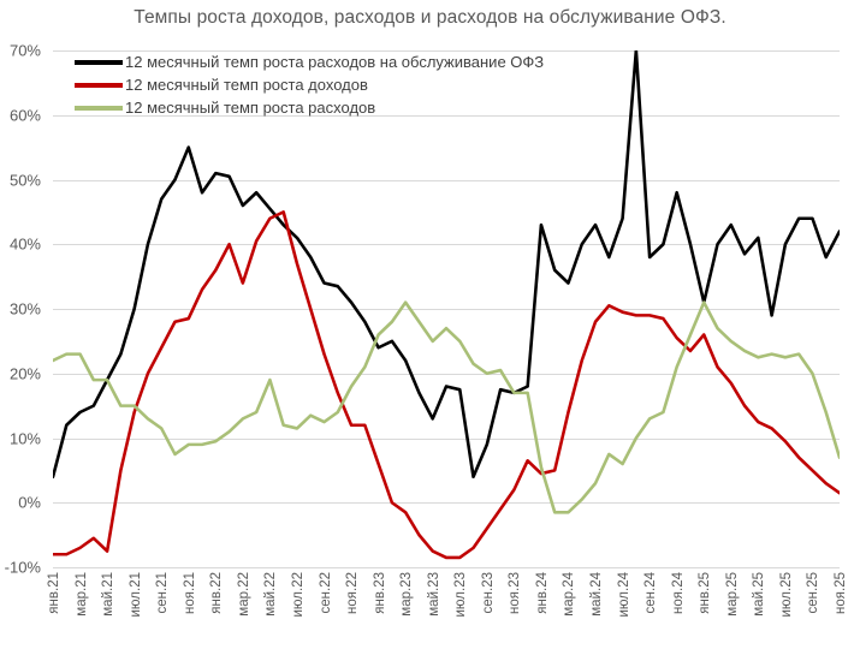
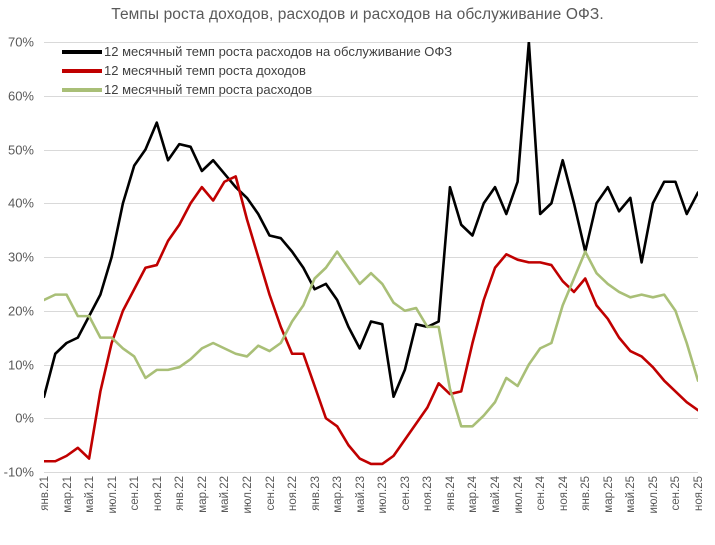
12 месячный темп роста доходов/мар.22: 34% -> 43%
12 месячный темп роста расходов/май.22: 19% -> 13%
